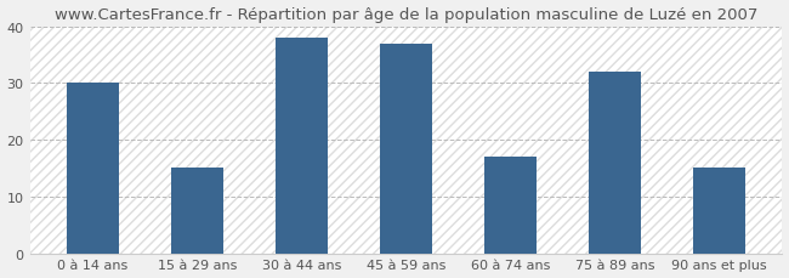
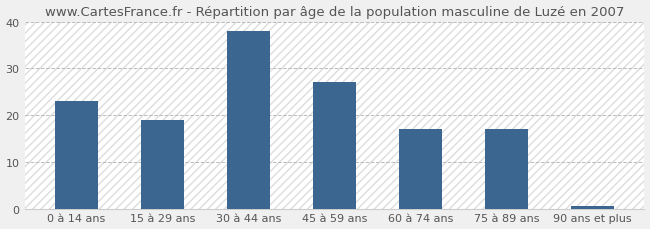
0 à 14 ans: 30.0 -> 23.0
15 à 29 ans: 15.0 -> 19.0
45 à 59 ans: 37.0 -> 27.0
75 à 89 ans: 32.0 -> 17.0
90 ans et plus: 15.0 -> 0.5
